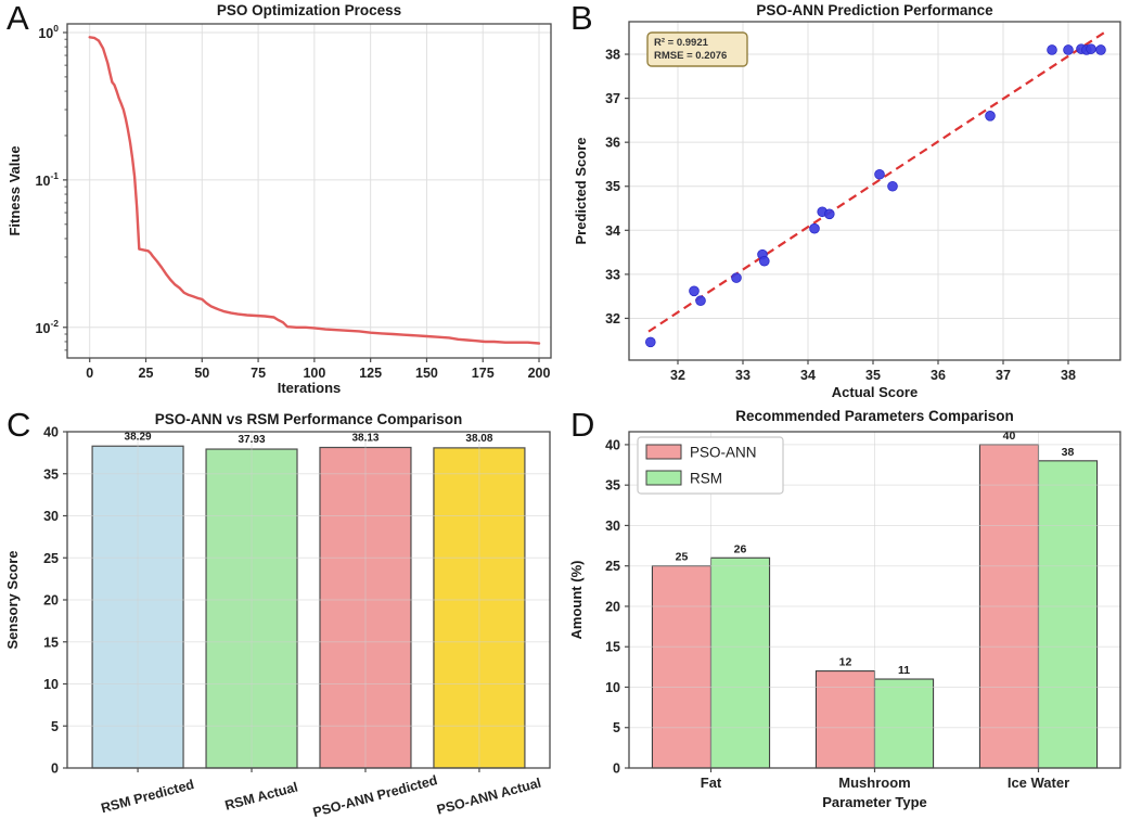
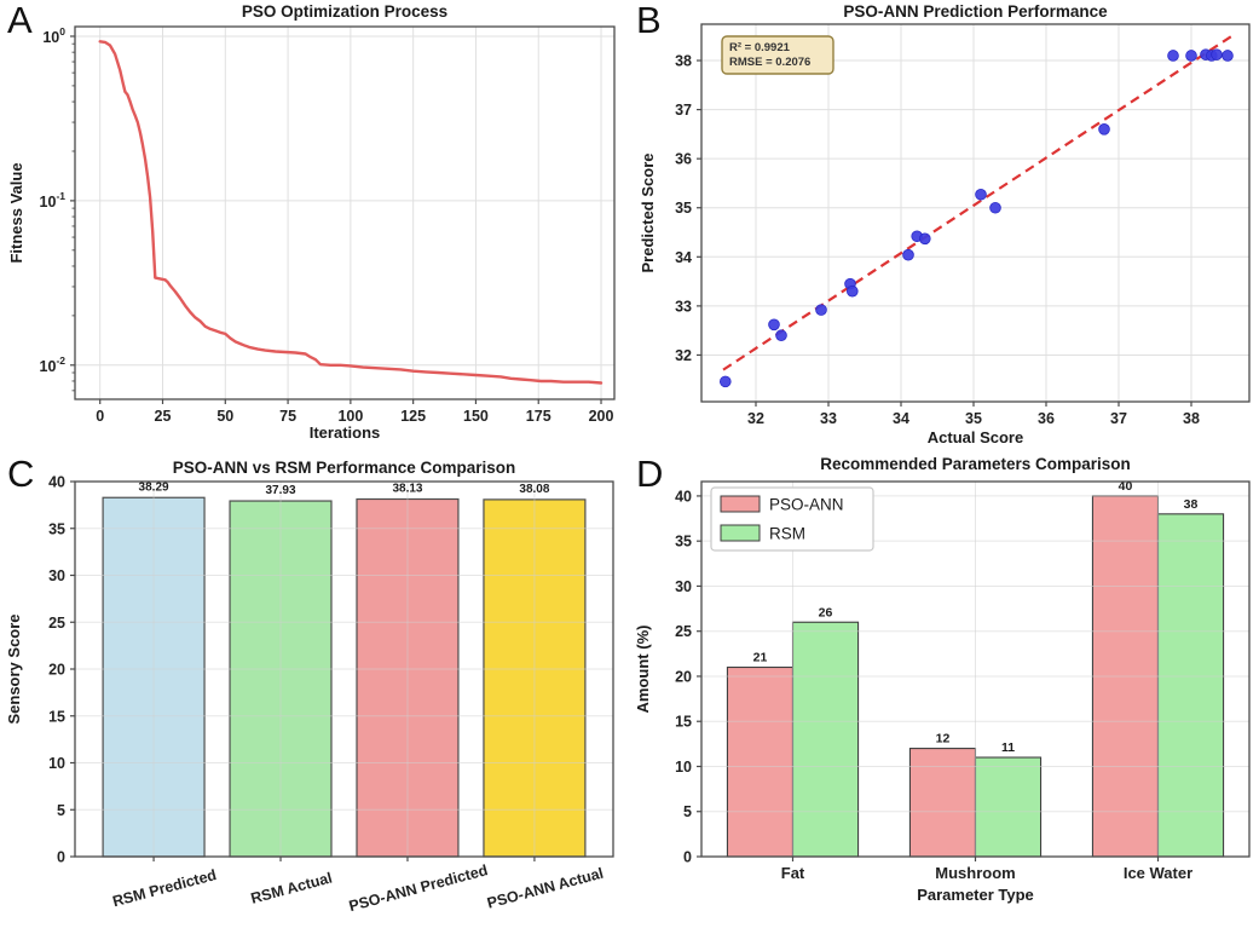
Recommended Parameters Comparison/PSO-ANN/Fat: 25 -> 21
